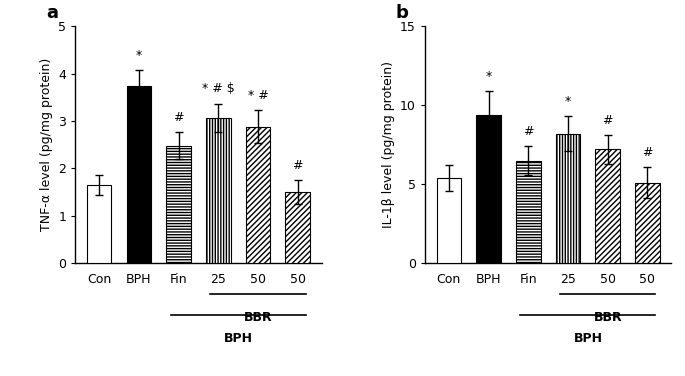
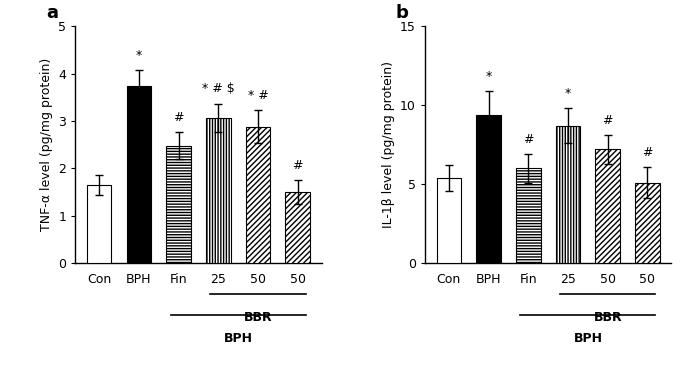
b/Fin: 6.5 -> 6.0
b/25: 8.2 -> 8.7
